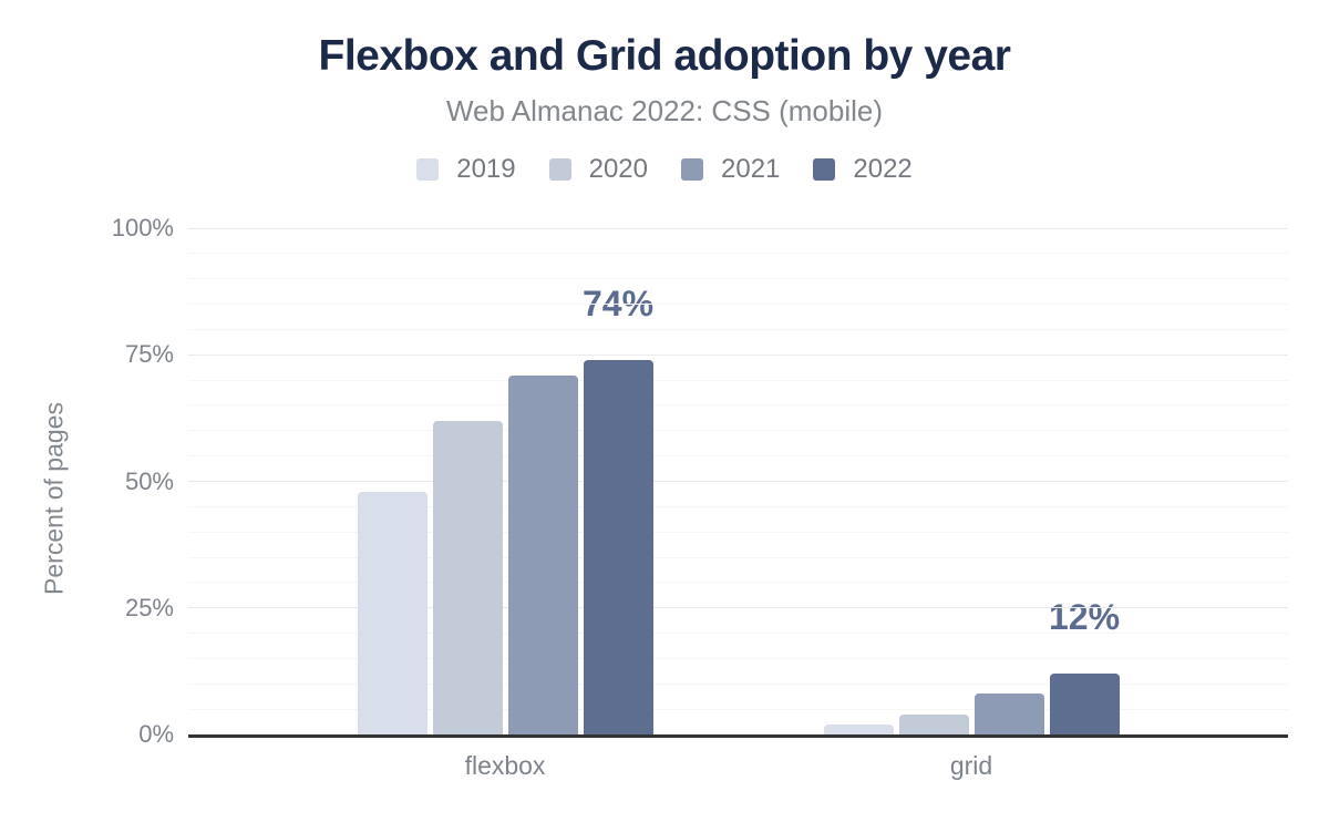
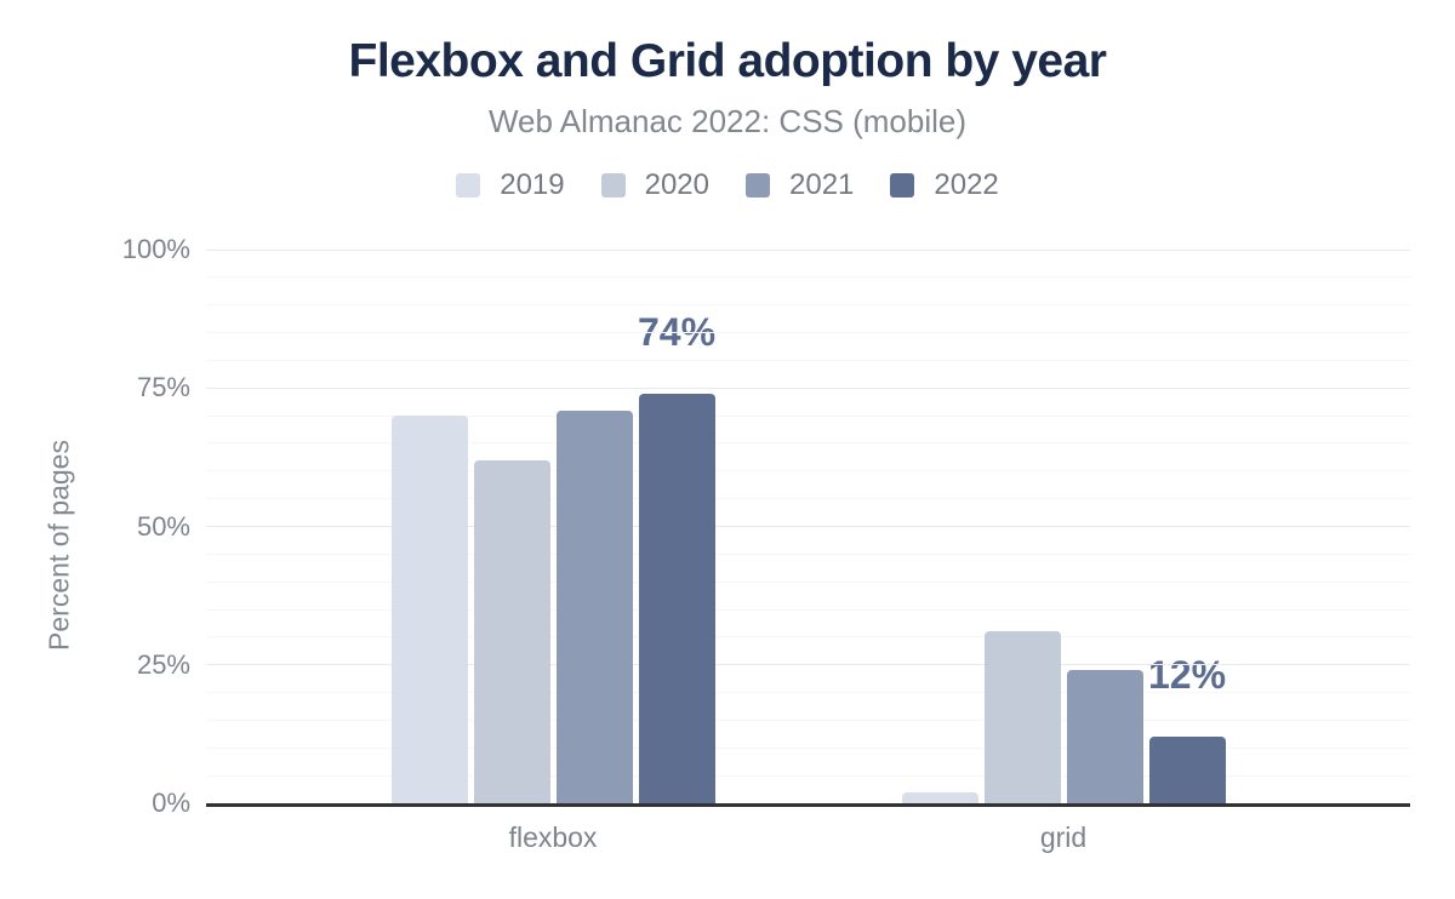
2019/flexbox: 48% -> 70%
2020/grid: 4% -> 31%
2021/grid: 8% -> 24%
